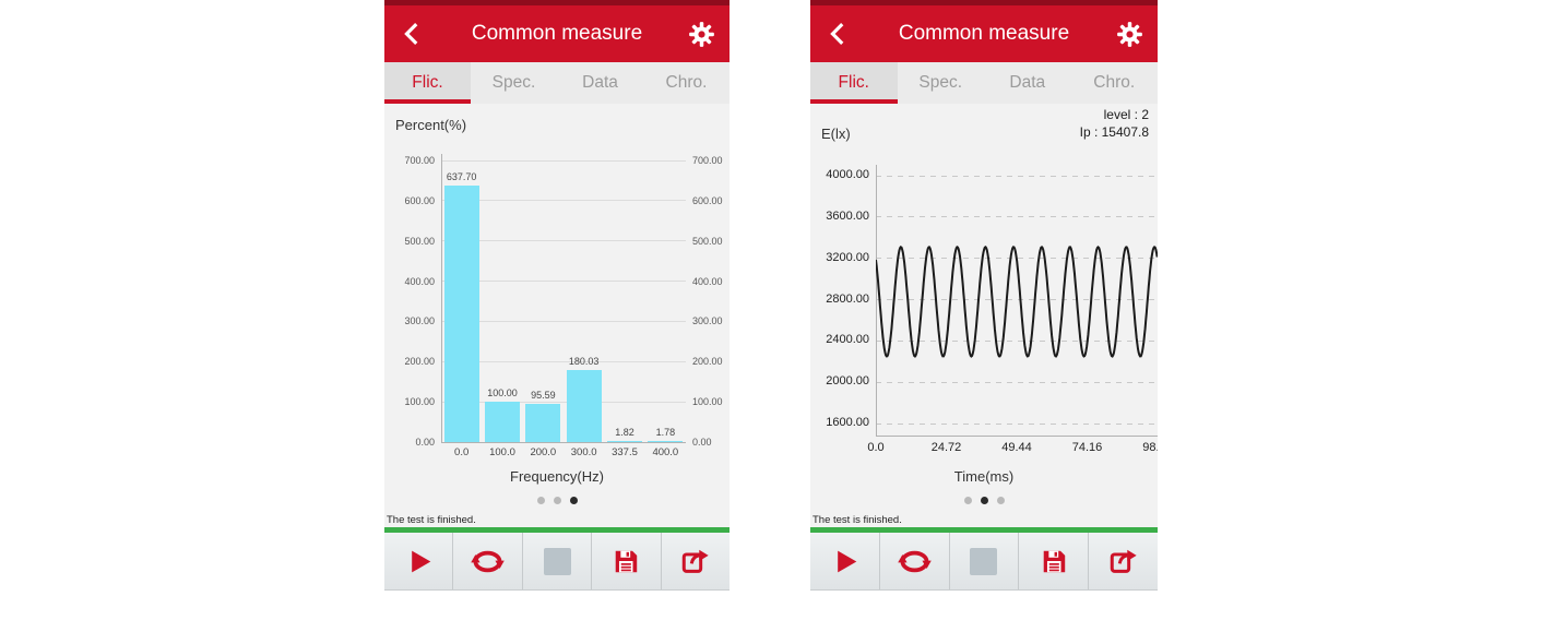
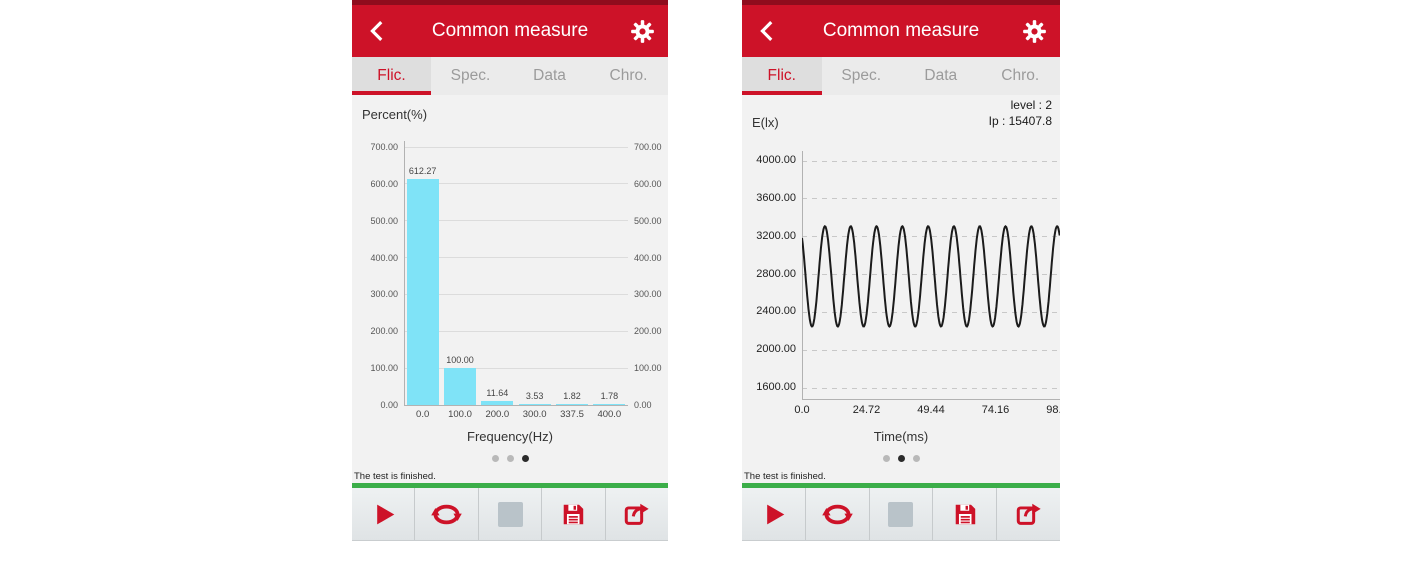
Percent(%)/0.0: 637.70 -> 612.27
Percent(%)/200.0: 95.59 -> 11.64
Percent(%)/300.0: 180.03 -> 3.53
